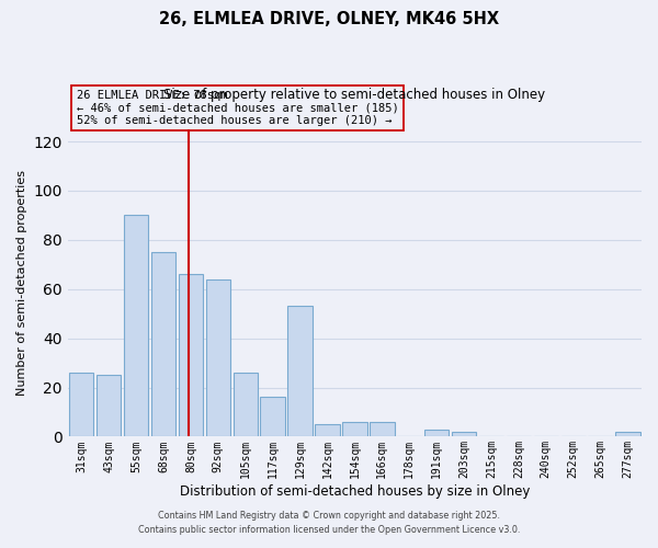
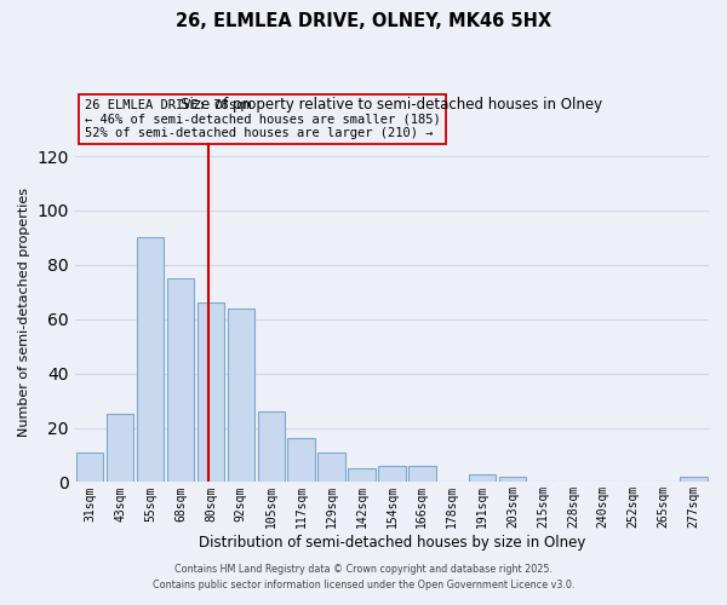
31sqm: 26 -> 11
129sqm: 53 -> 11
